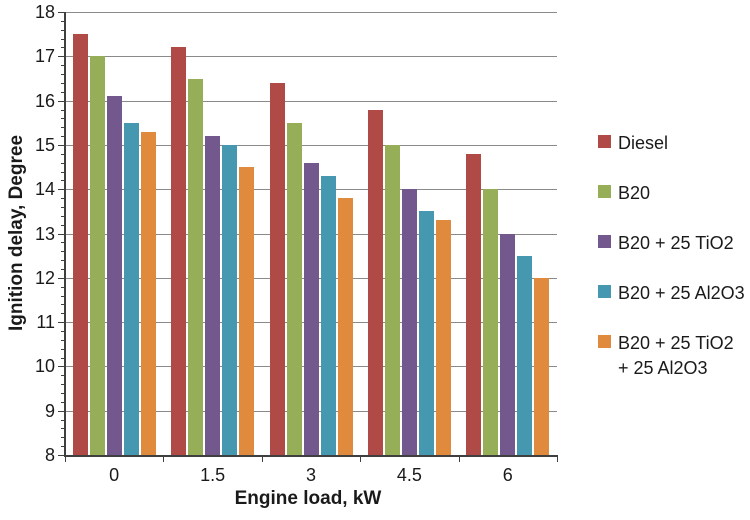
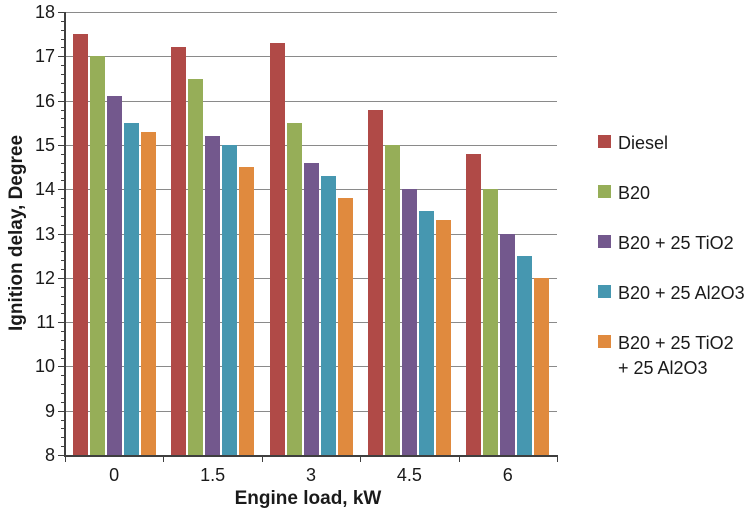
Diesel/3: 16.4 -> 17.3
